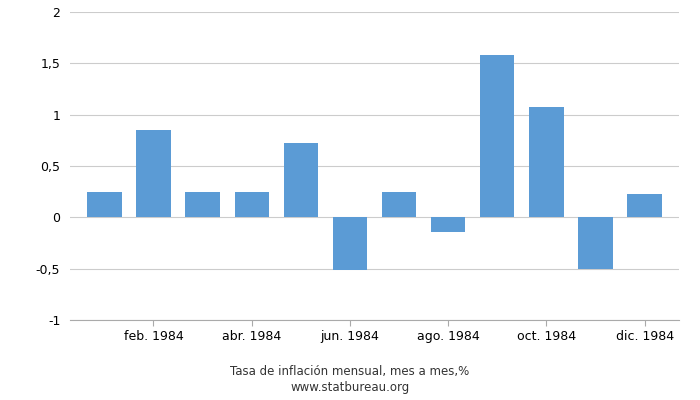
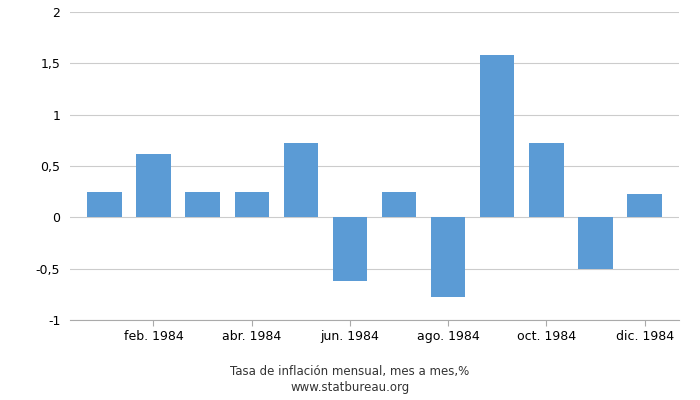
feb. 1984: 0,85 -> 0,62
jun. 1984: -0,51 -> -0,62
ago. 1984: -0,14 -> -0,78
oct. 1984: 1,07 -> 0,72
